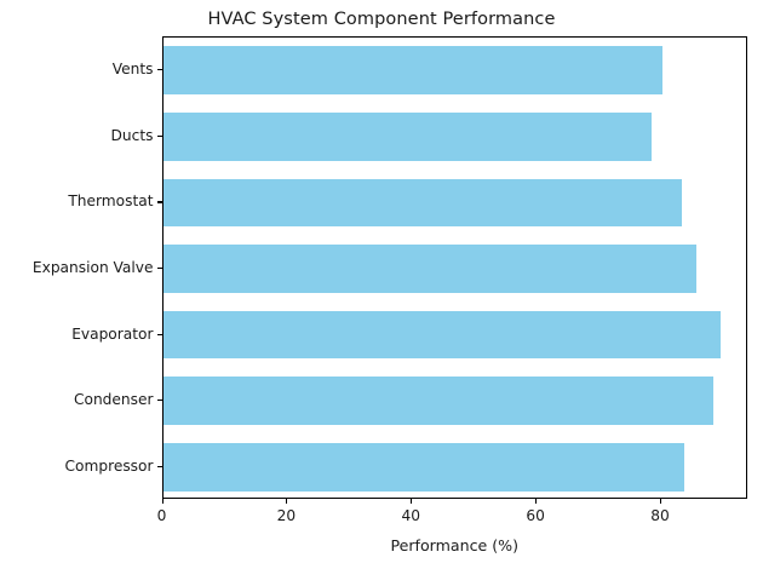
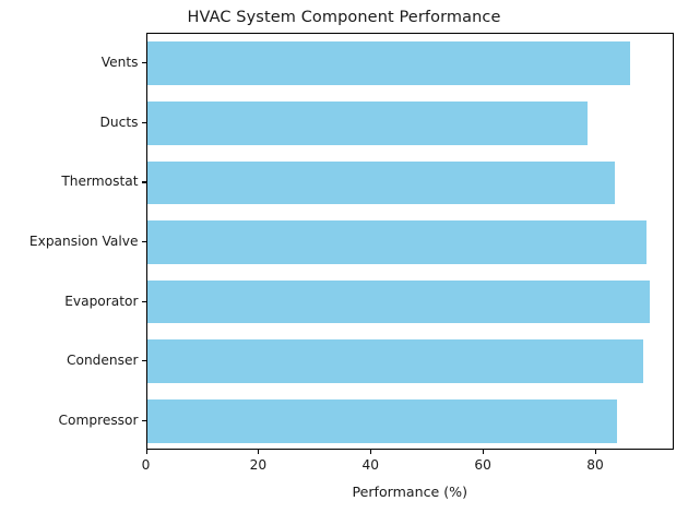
Expansion Valve: 86 -> 89
Vents: 80 -> 86
